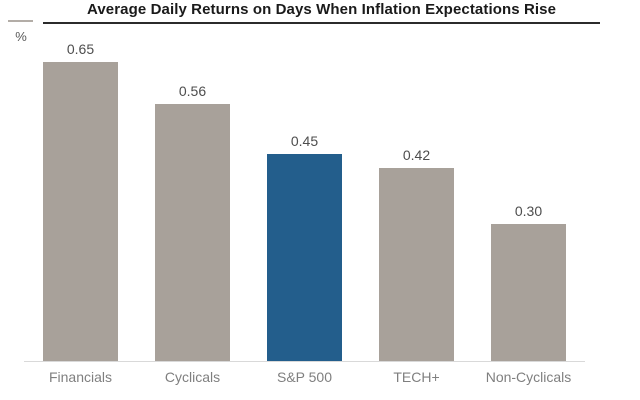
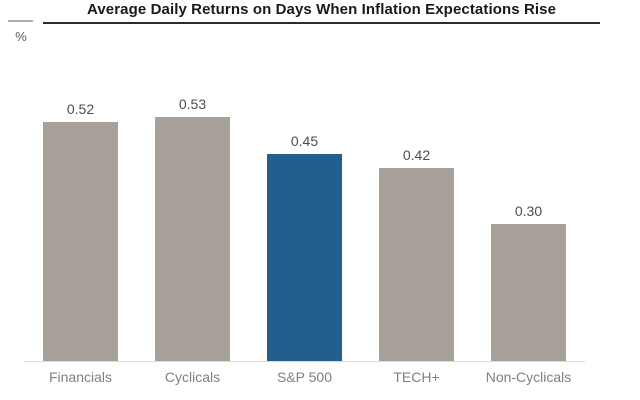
Financials: 0.65 -> 0.52
Cyclicals: 0.56 -> 0.53
